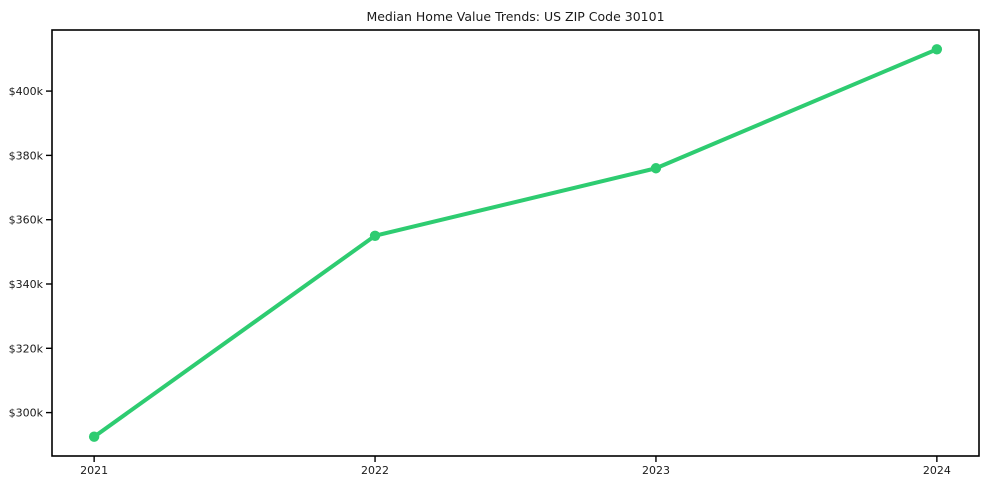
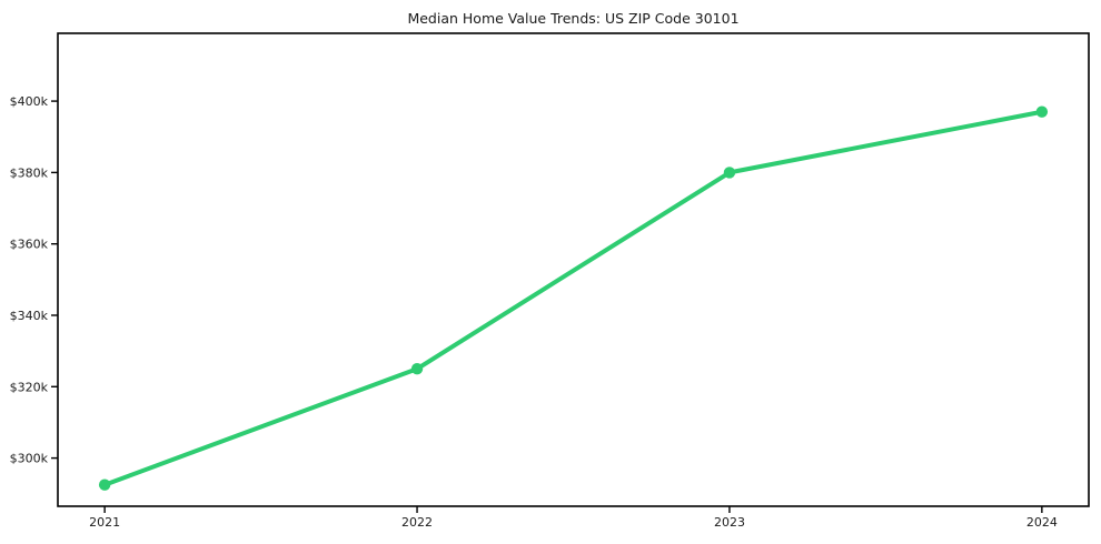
2022: $355k -> $325k
2023: $376k -> $380k
2024: $413k -> $397k
